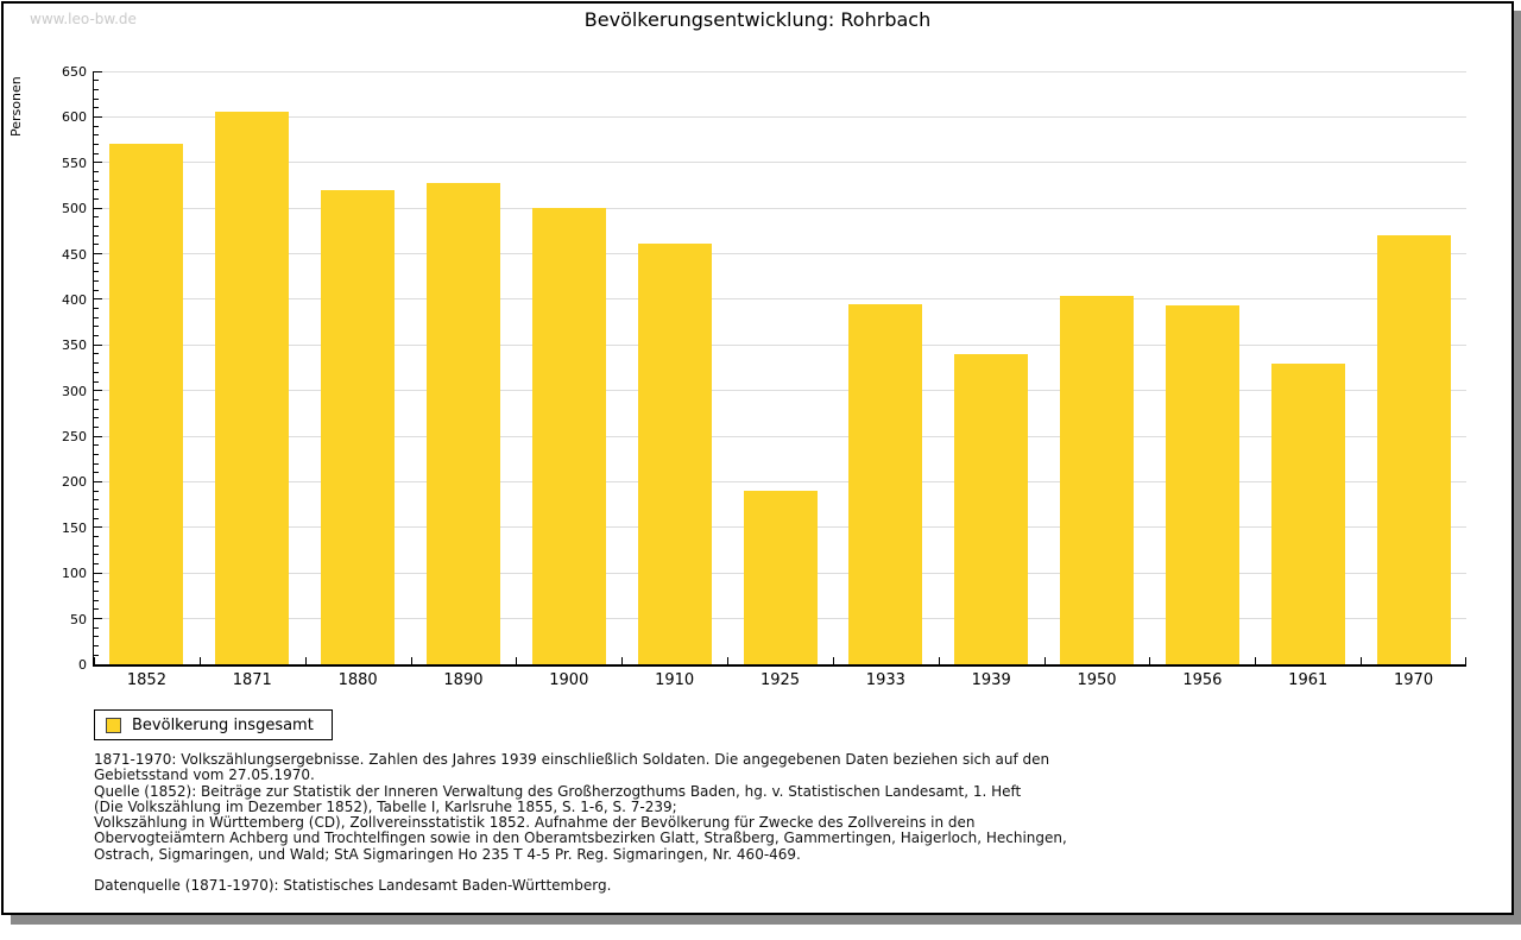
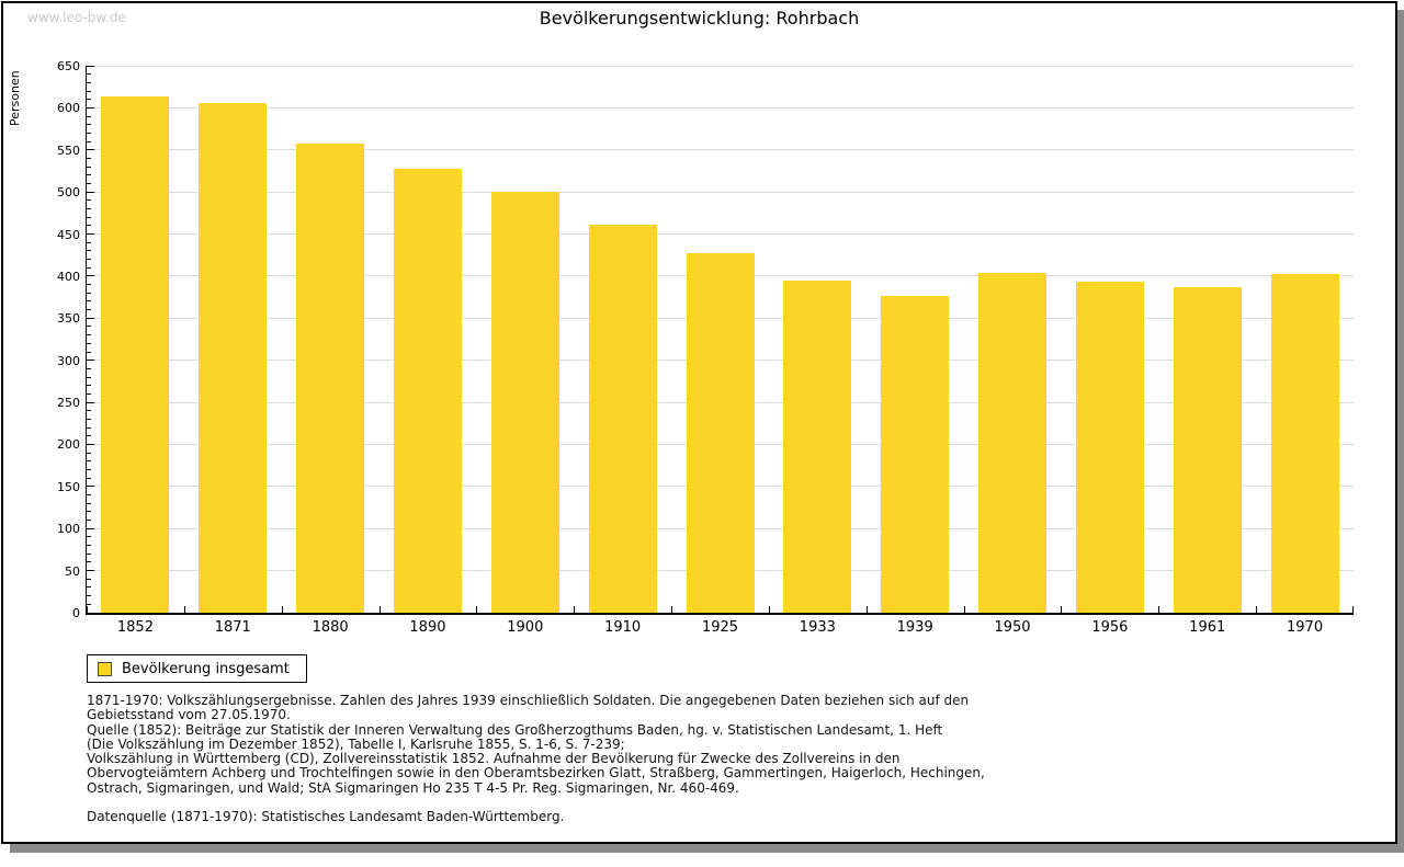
1852: 570 -> 610
1880: 520 -> 560
1925: 190 -> 430
1939: 340 -> 380
1961: 330 -> 390
1970: 470 -> 400
